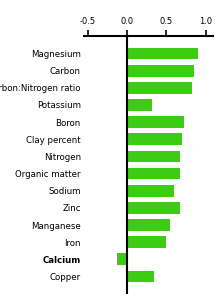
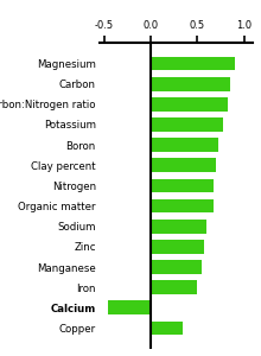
Potassium: 0.32 -> 0.78
Zinc: 0.68 -> 0.58
Calcium: -0.12 -> -0.45
